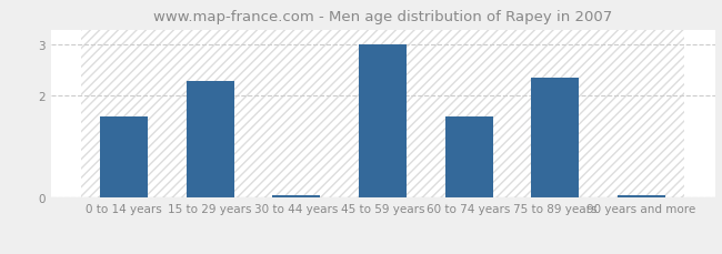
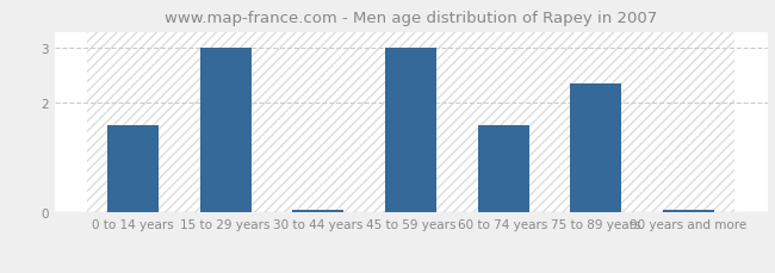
15 to 29 years: 2.30 -> 3.00
